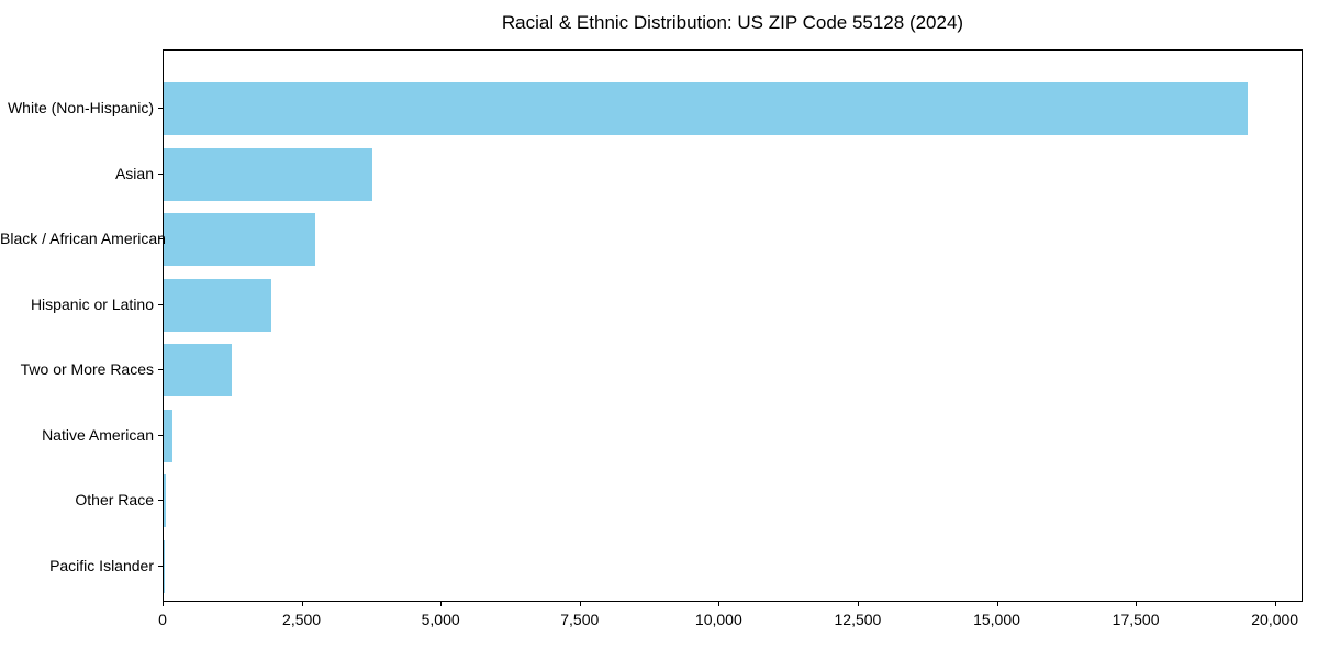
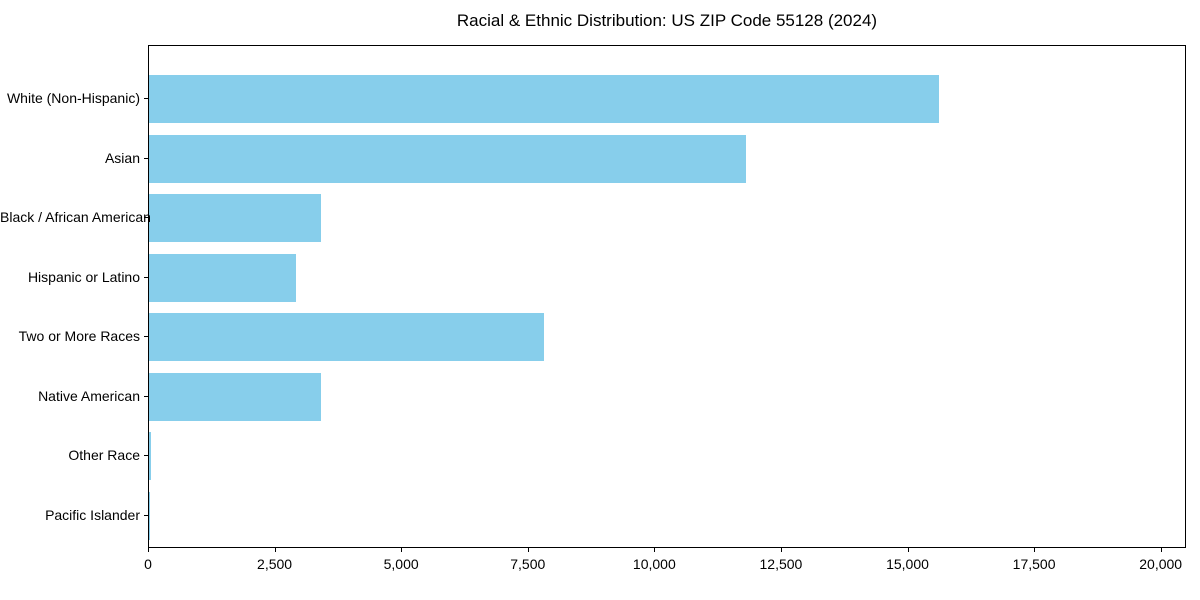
White (Non-Hispanic): 19500 -> 15600
Asian: 3800 -> 11800
Black / African American: 2700 -> 3400
Hispanic or Latino: 1900 -> 2900
Two or More Races: 1200 -> 7800
Native American: 200 -> 3400
